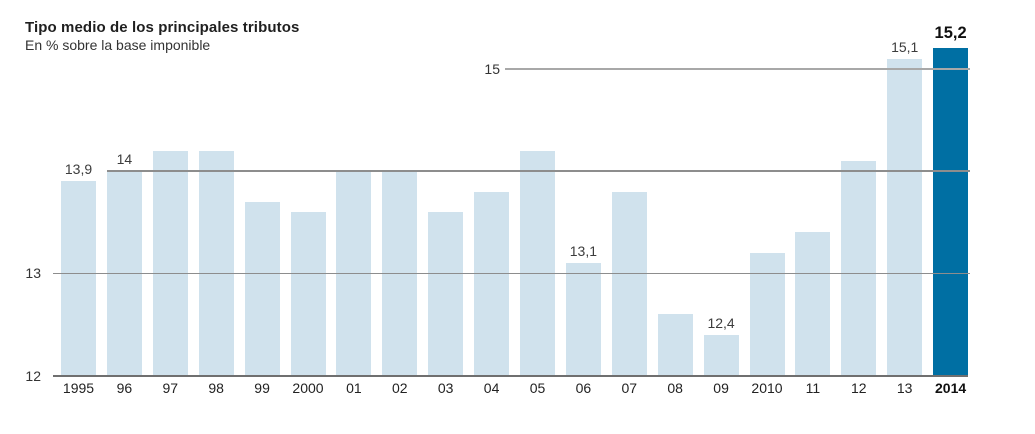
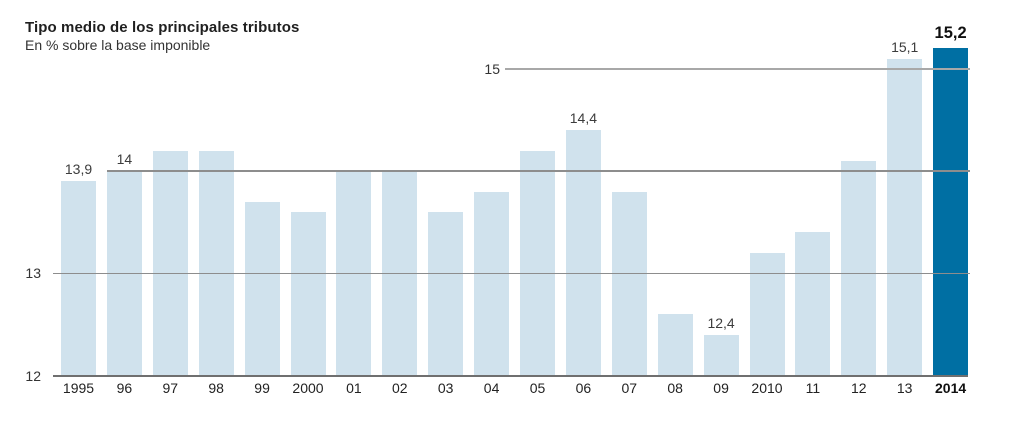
06: 13,1 -> 14,4
